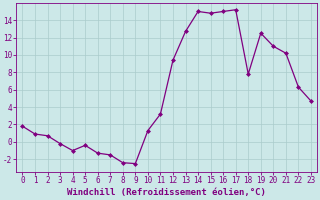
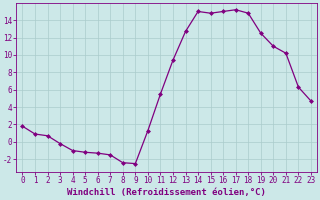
5: -0.4 -> -1.2
11: 3.2 -> 5.5
18: 7.8 -> 14.8
